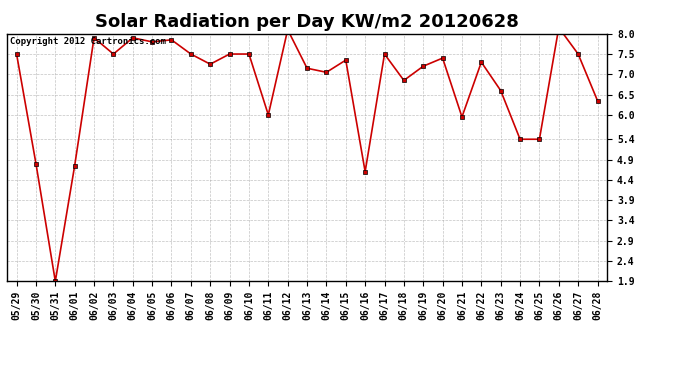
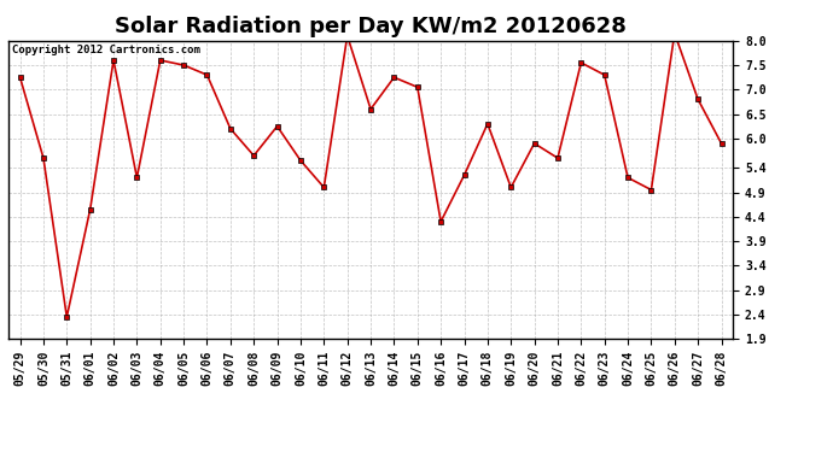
05/29: 7.50 -> 7.25
05/30: 4.80 -> 5.60
05/31: 1.90 -> 2.35
06/01: 4.75 -> 4.55
06/02: 7.90 -> 7.60
06/03: 7.50 -> 5.20
06/04: 7.90 -> 7.60
06/05: 7.80 -> 7.50
06/06: 7.85 -> 7.30
06/07: 7.50 -> 6.20
06/08: 7.25 -> 5.65
06/09: 7.50 -> 6.25
06/10: 7.50 -> 5.55
06/11: 6.00 -> 5.00
06/13: 7.15 -> 6.60
06/14: 7.05 -> 7.25
06/15: 7.35 -> 7.05
06/16: 4.60 -> 4.30
06/17: 7.50 -> 5.25
06/18: 6.85 -> 6.30
06/19: 7.20 -> 5.00
06/20: 7.40 -> 5.90
06/21: 5.95 -> 5.60
06/22: 7.30 -> 7.55
06/23: 6.60 -> 7.30
06/24: 5.40 -> 5.20
06/25: 5.40 -> 4.95
06/27: 7.50 -> 6.80
06/28: 6.35 -> 5.90
